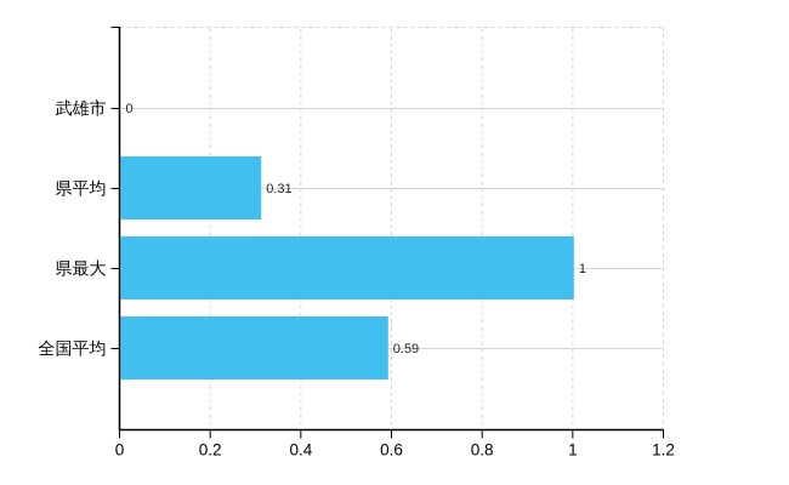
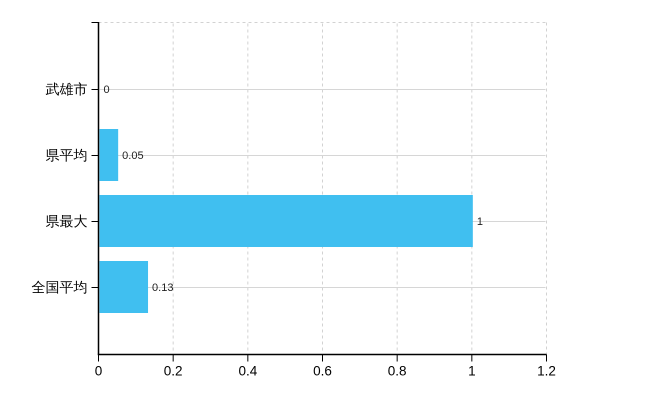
県平均: 0.31 -> 0.05
全国平均: 0.59 -> 0.13
